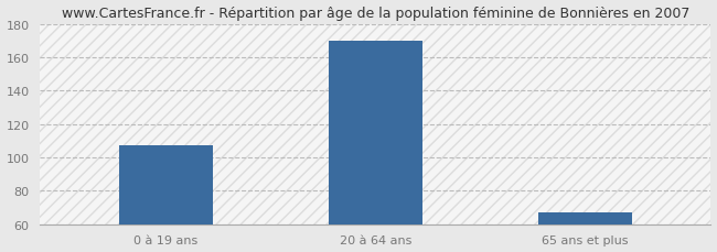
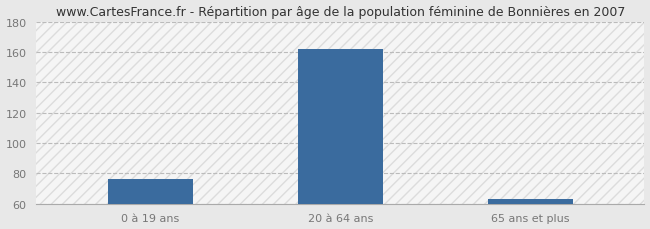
0 à 19 ans: 107 -> 76
20 à 64 ans: 170 -> 162
65 ans et plus: 67 -> 63
